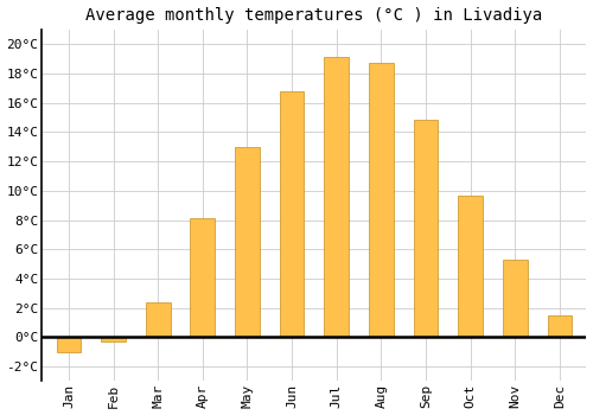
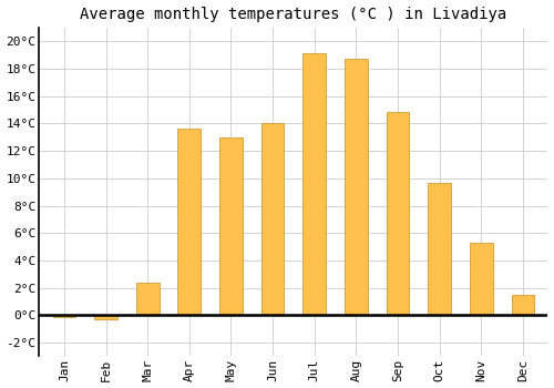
Jan: -1.0°C -> -0.1°C
Apr: 8.1°C -> 13.6°C
Jun: 16.8°C -> 14.0°C
